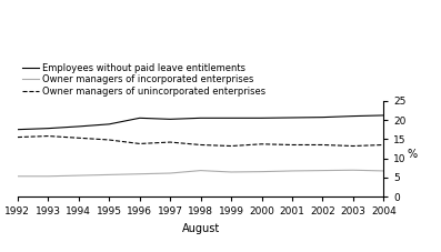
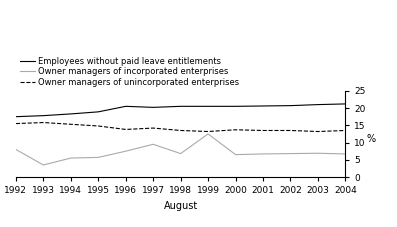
Owner managers of incorporated enterprises/1992: 5.3 -> 8.0
Owner managers of incorporated enterprises/1993: 5.3 -> 3.5
Owner managers of incorporated enterprises/1996: 5.9 -> 7.5
Owner managers of incorporated enterprises/1997: 6.1 -> 9.5
Owner managers of incorporated enterprises/1999: 6.4 -> 12.5
